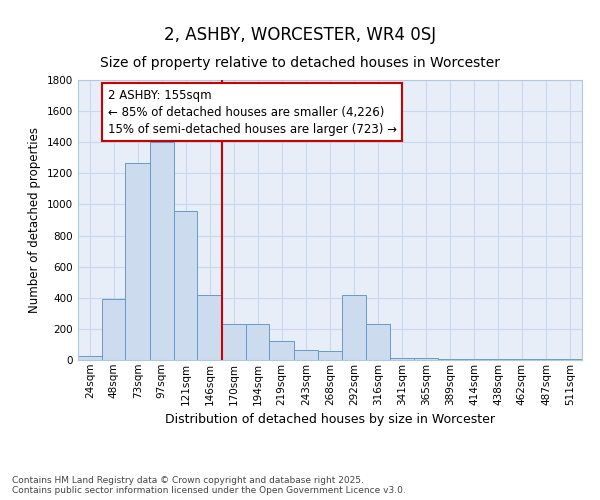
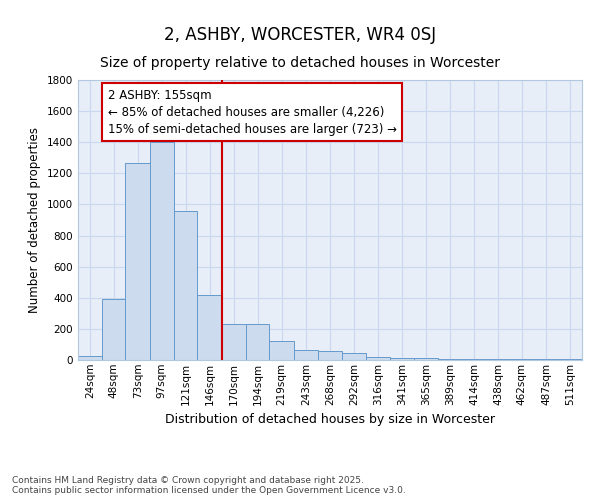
292sqm: 420 -> 40
316sqm: 230 -> 20
